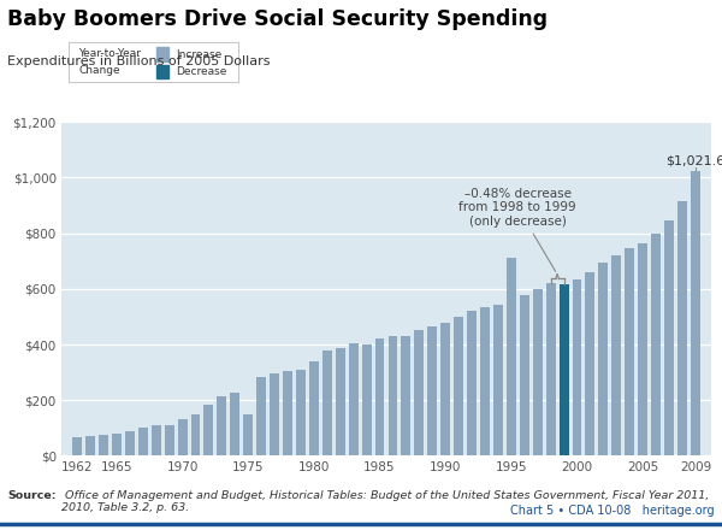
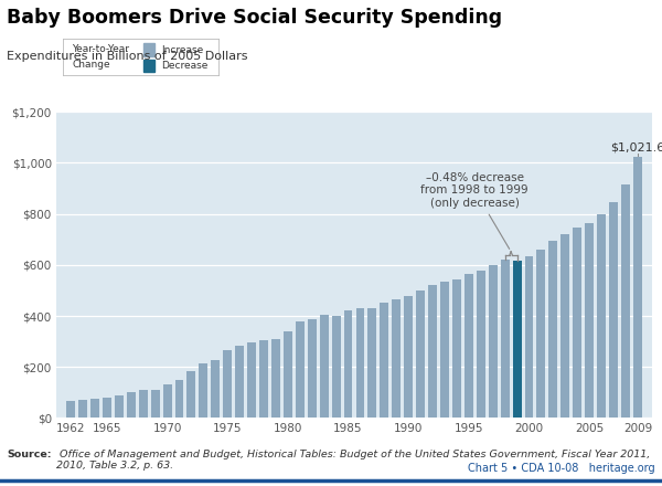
1975: $150 -> $265
1995: $710 -> $563
